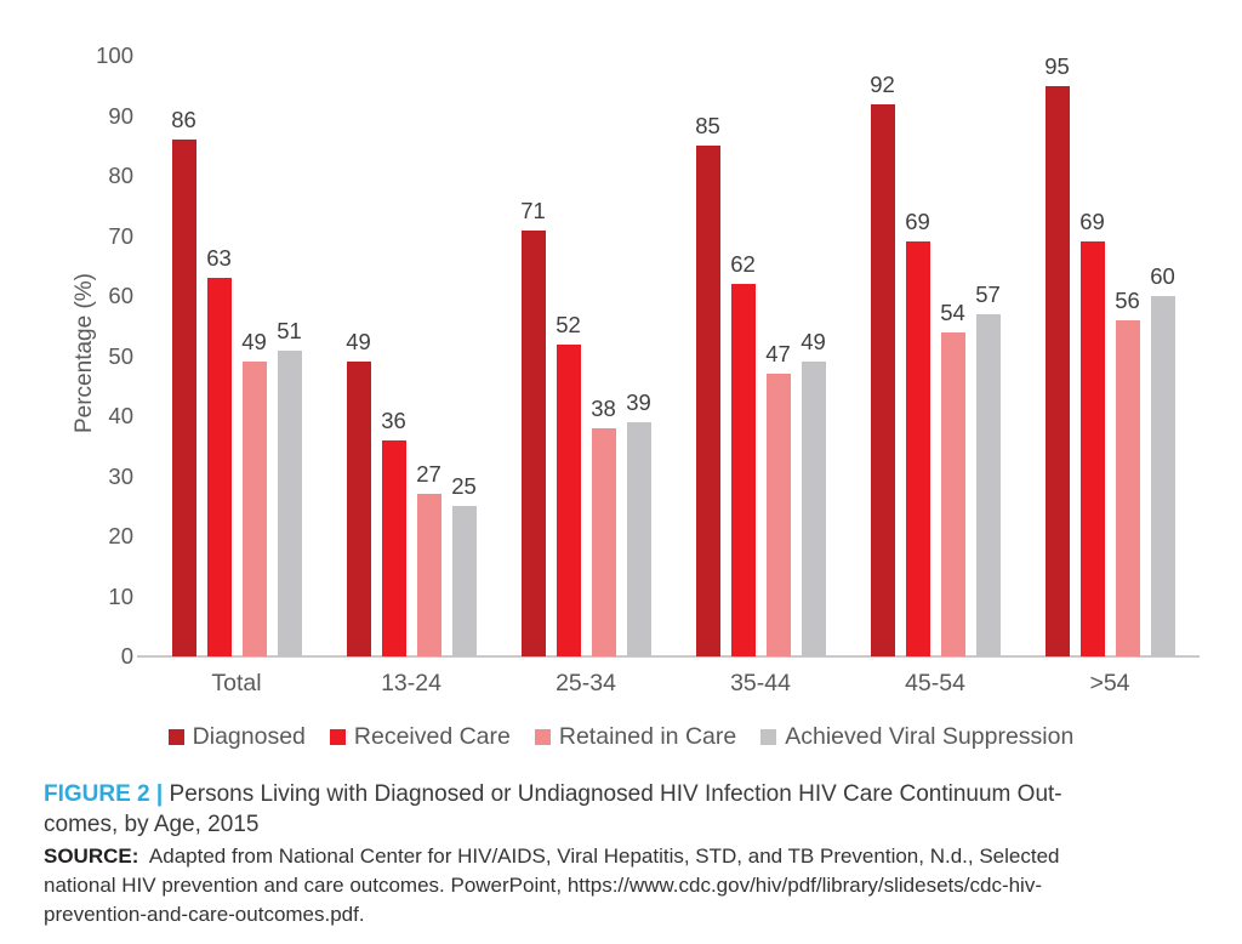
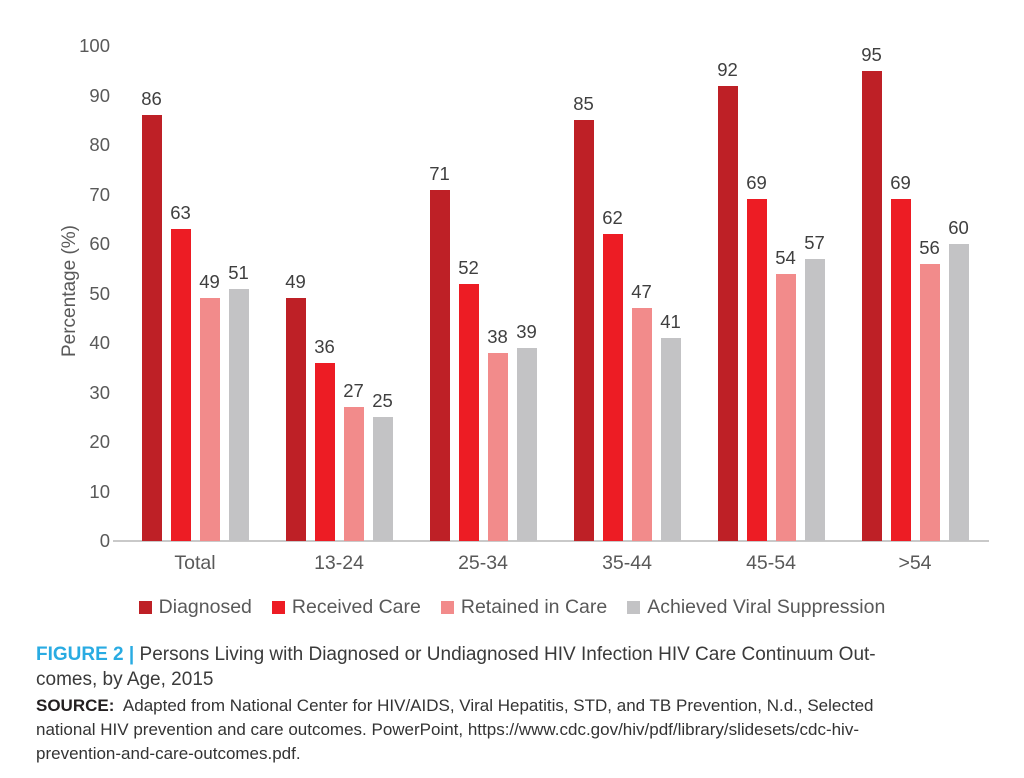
Achieved Viral Suppression/35-44: 49 -> 41
